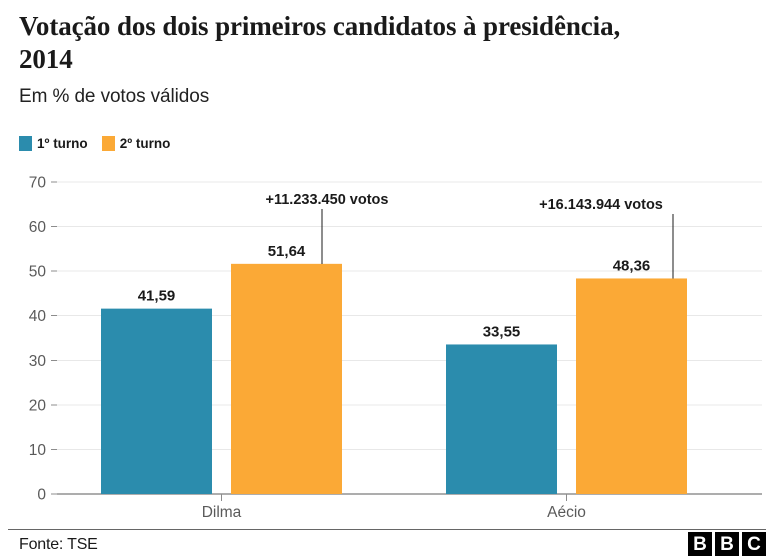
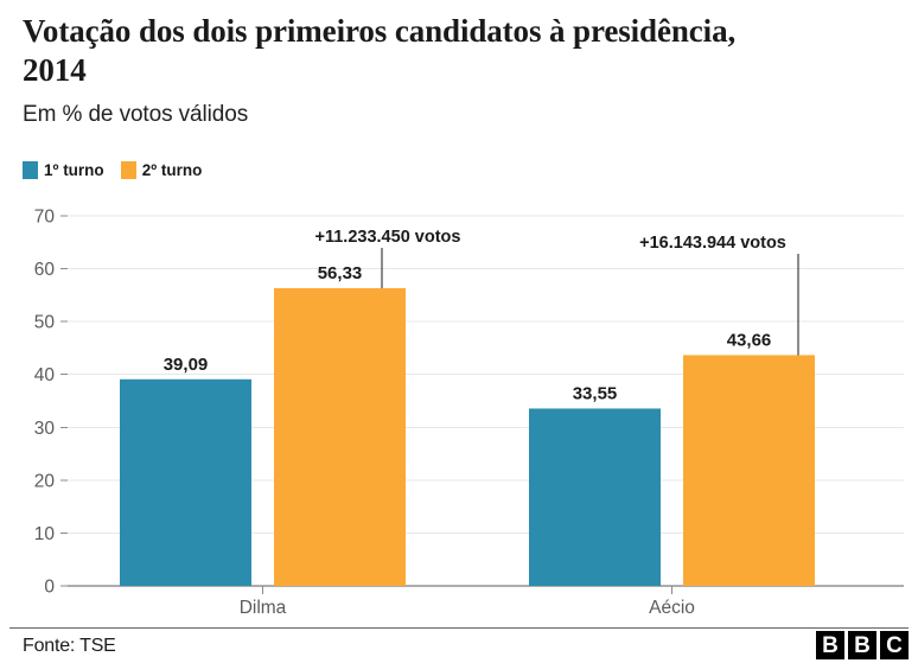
1º turno/Dilma: 41,59 -> 39,09
2º turno/Dilma: 51,64 -> 56,33
2º turno/Aécio: 48,36 -> 43,66
